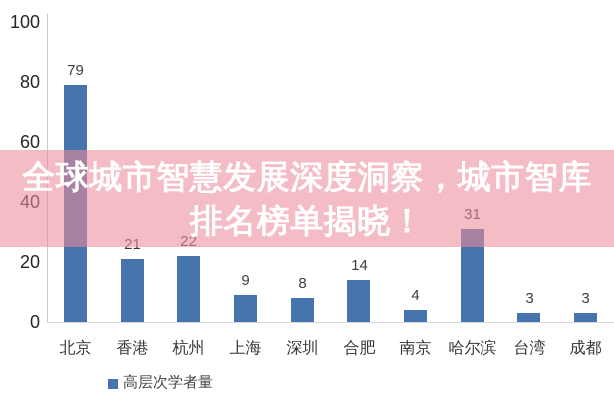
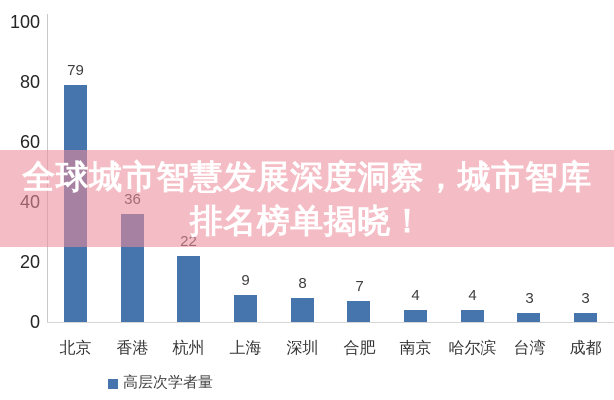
香港: 21 -> 36
合肥: 14 -> 7
哈尔滨: 31 -> 4
